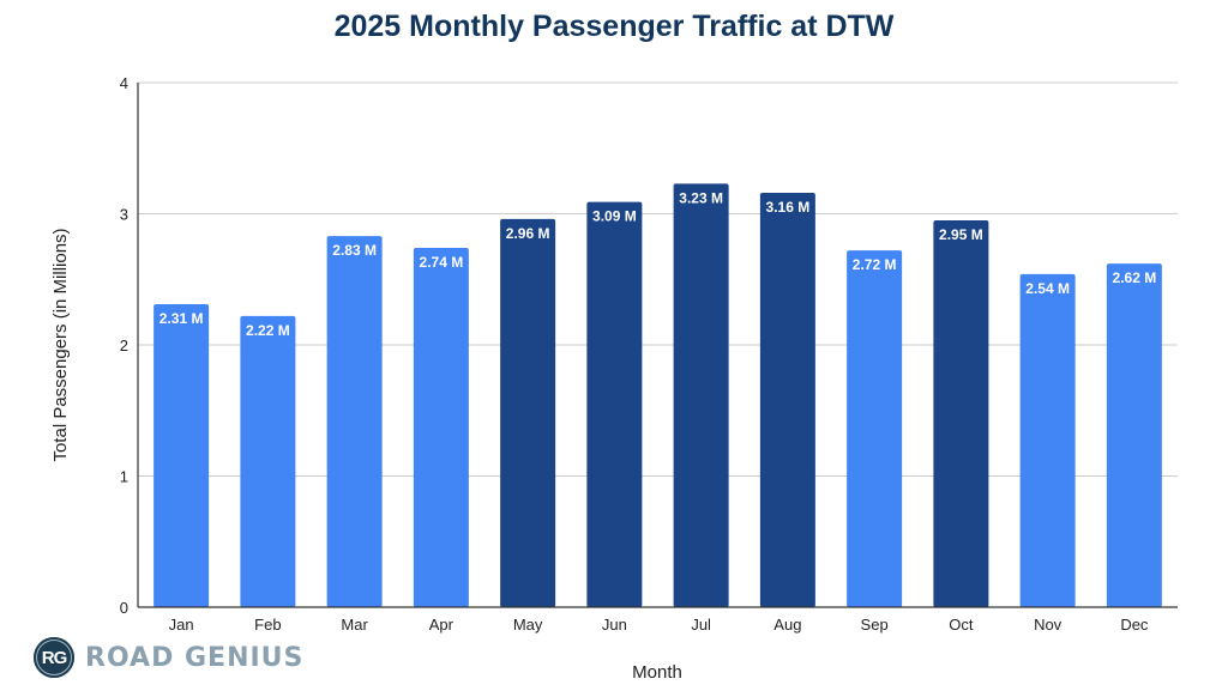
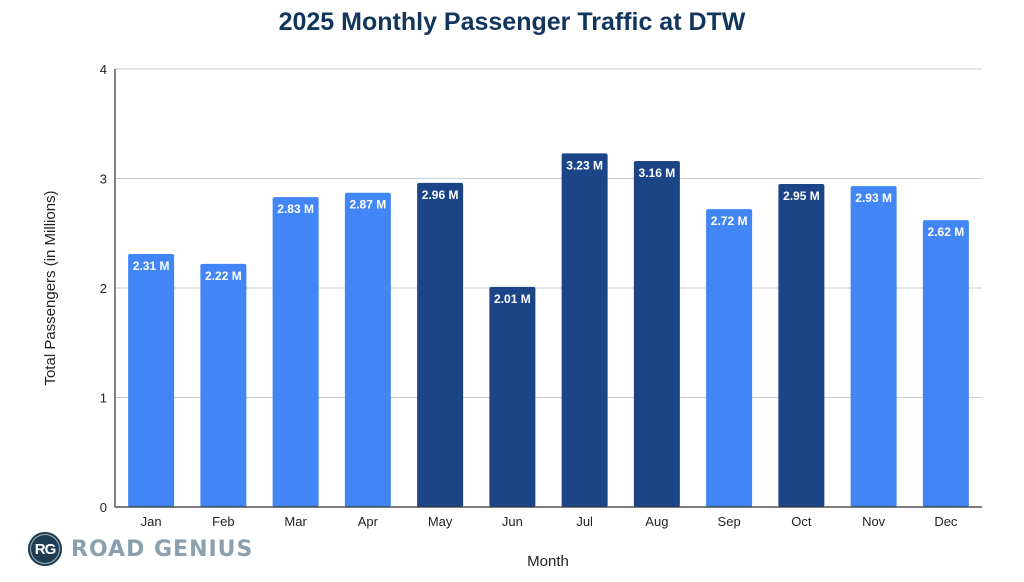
Apr: 2.74 -> 2.87
Jun: 3.09 -> 2.01
Nov: 2.54 -> 2.93
